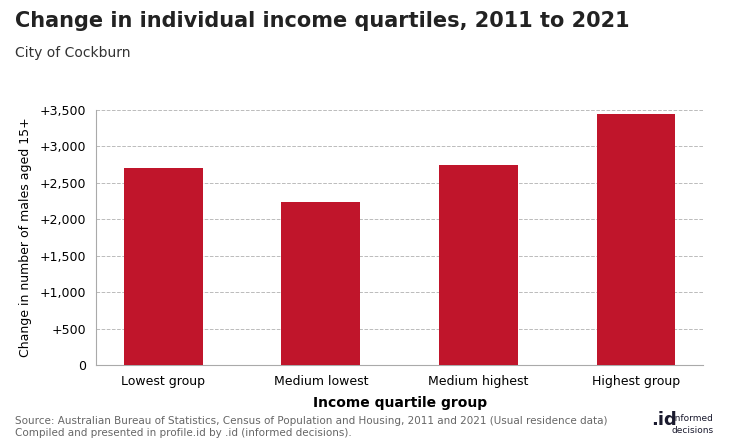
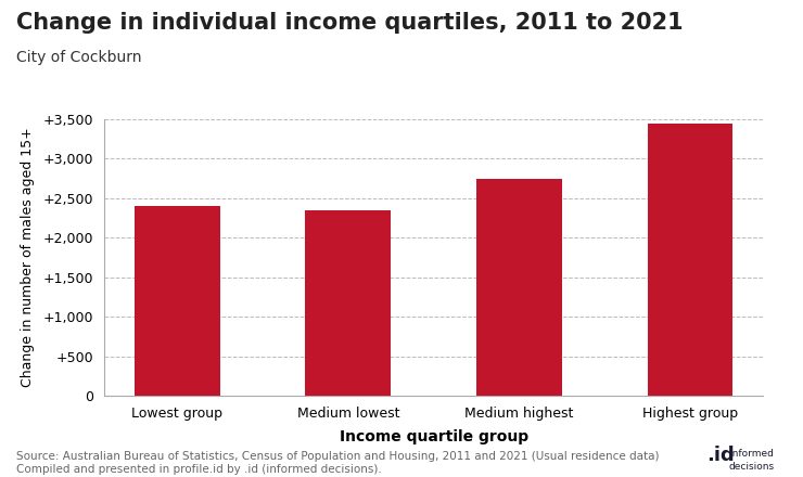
Lowest group: 2,700 -> 2,400
Medium lowest: 2,240 -> 2,350
